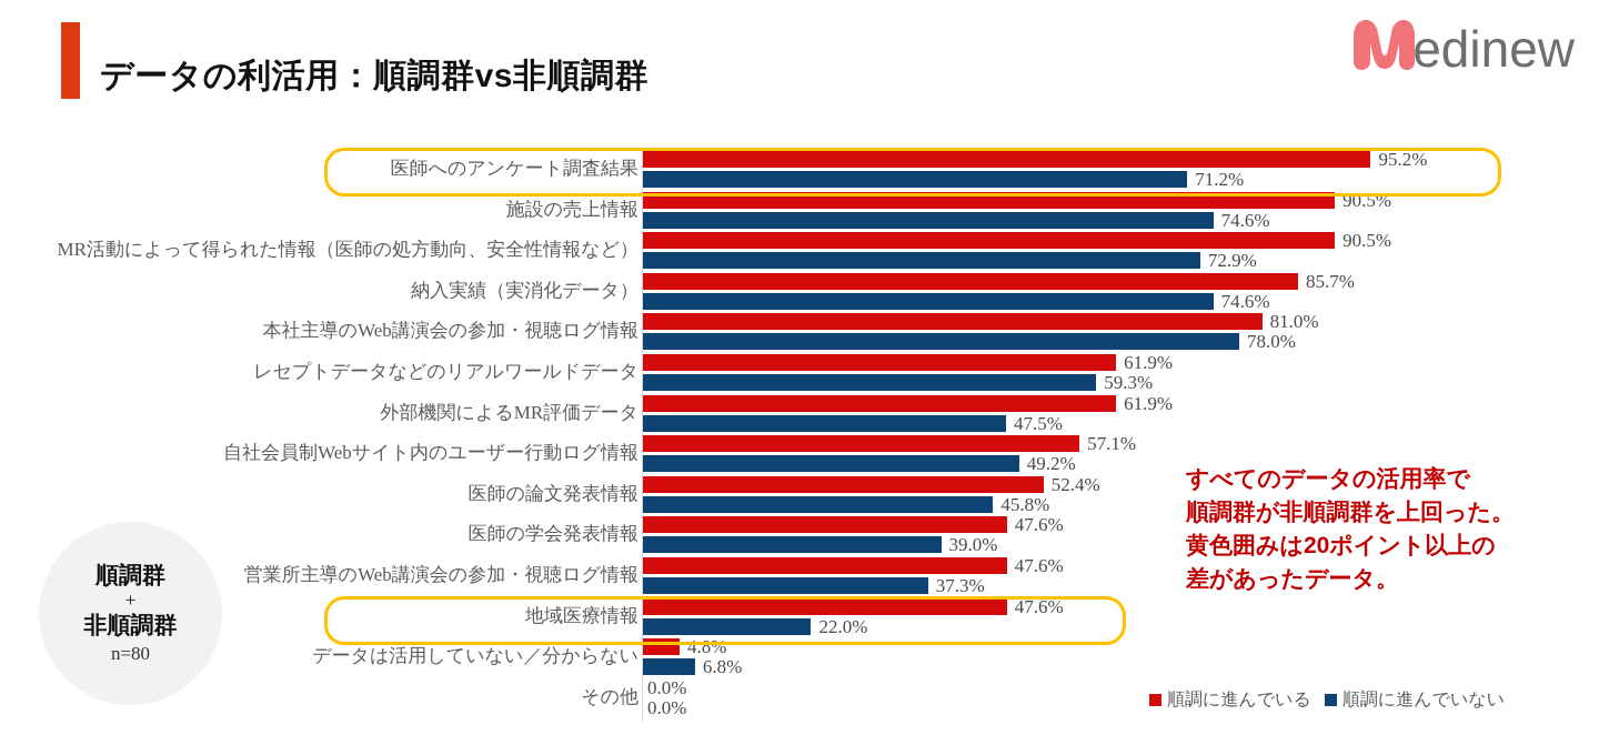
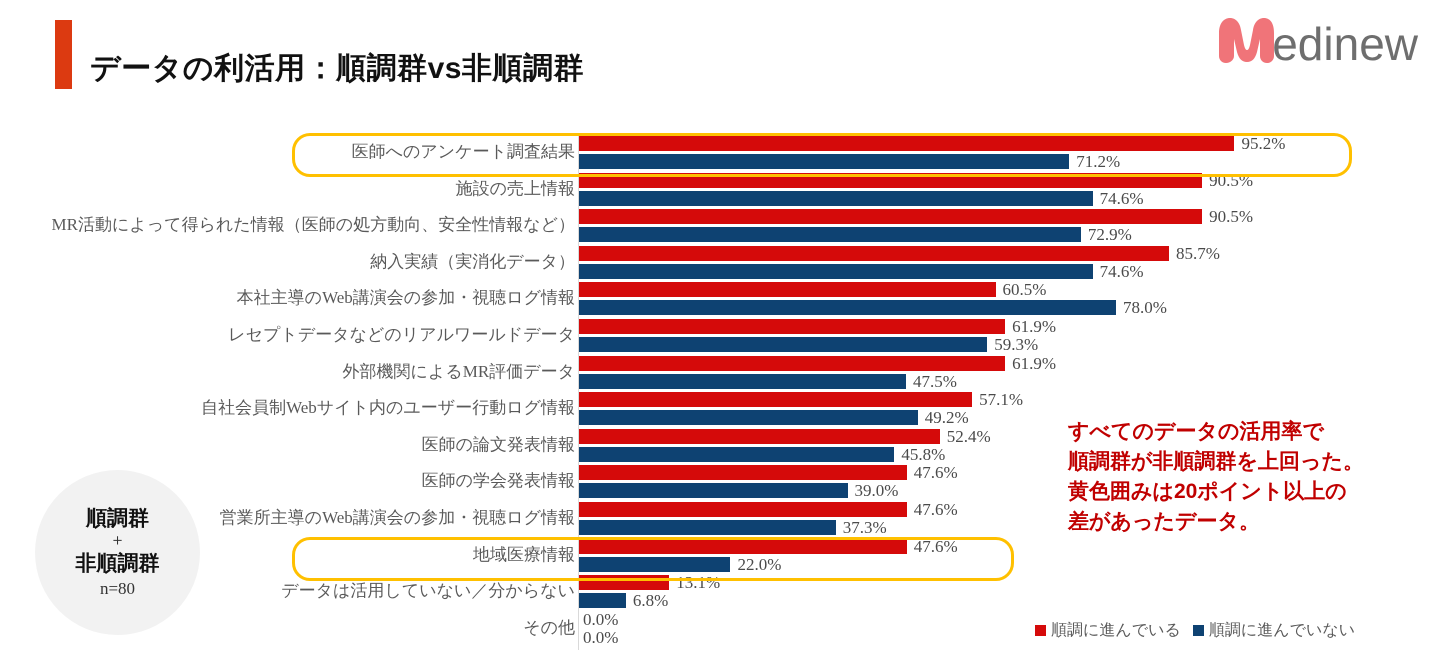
順調に進んでいる/本社主導のWeb講演会の参加・視聴ログ情報: 81.0% -> 60.5%
順調に進んでいる/データは活用していない／分からない: 4.8% -> 13.1%
